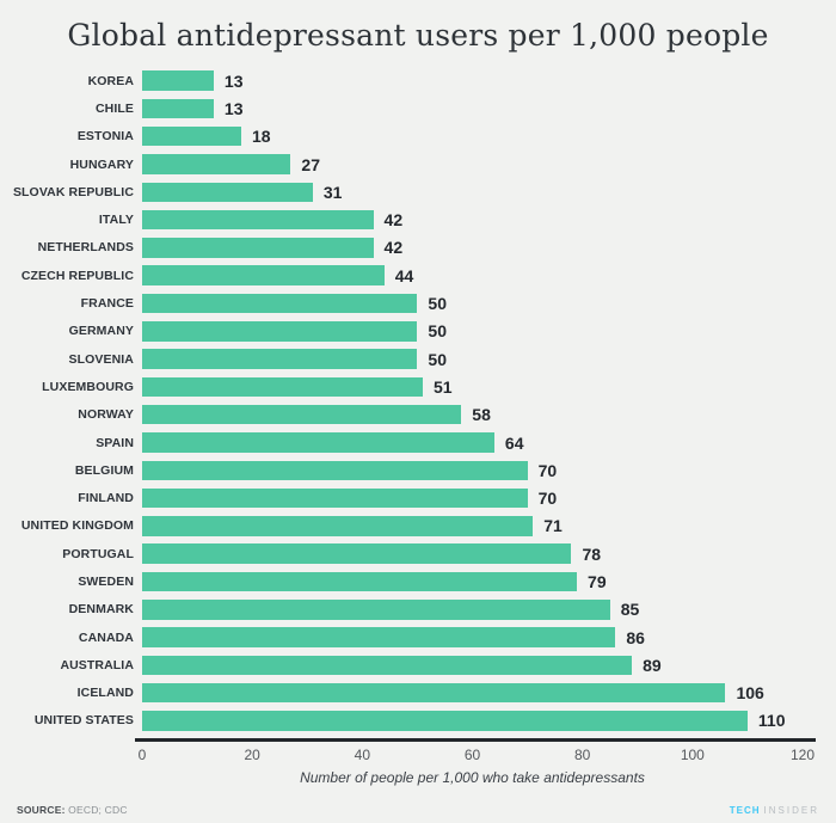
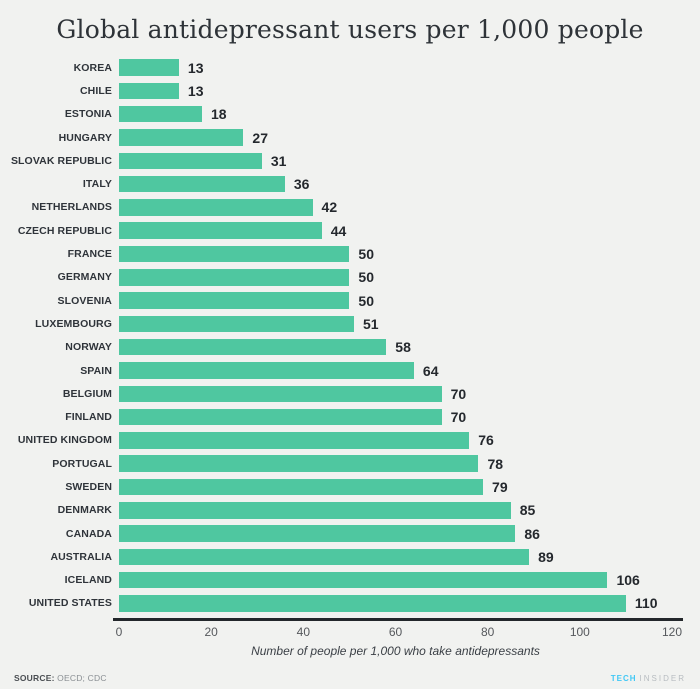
ITALY: 42 -> 36
UNITED KINGDOM: 71 -> 76
